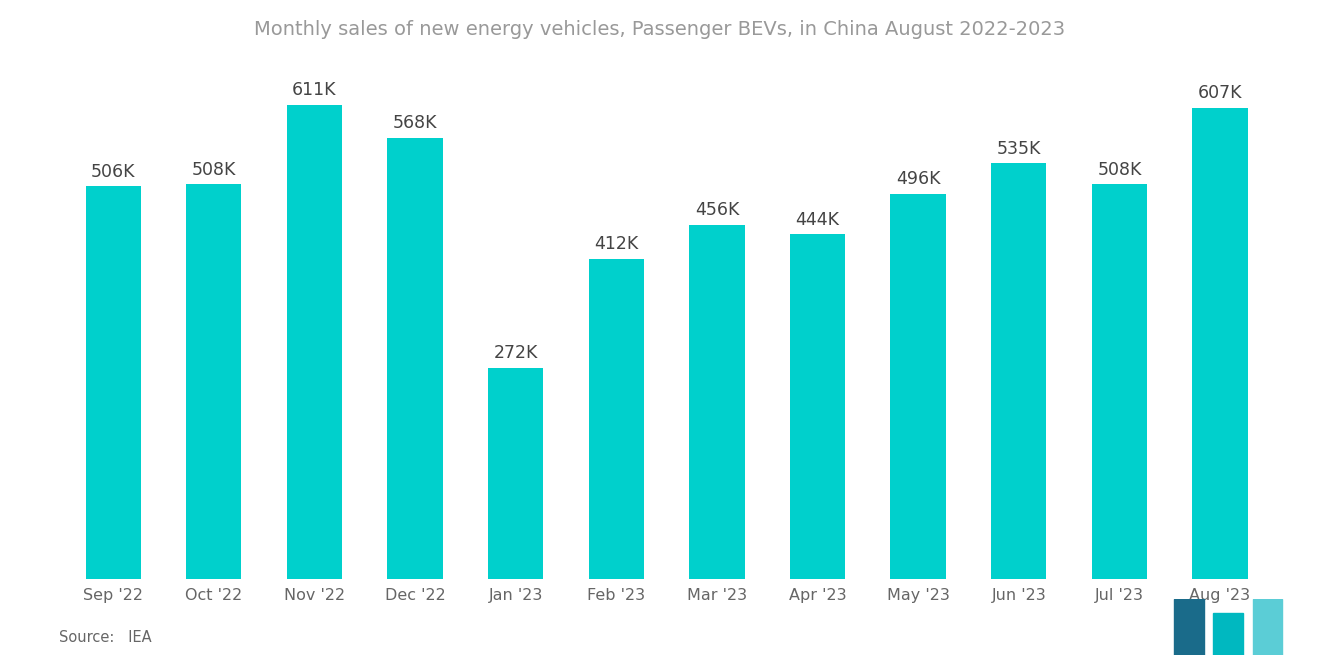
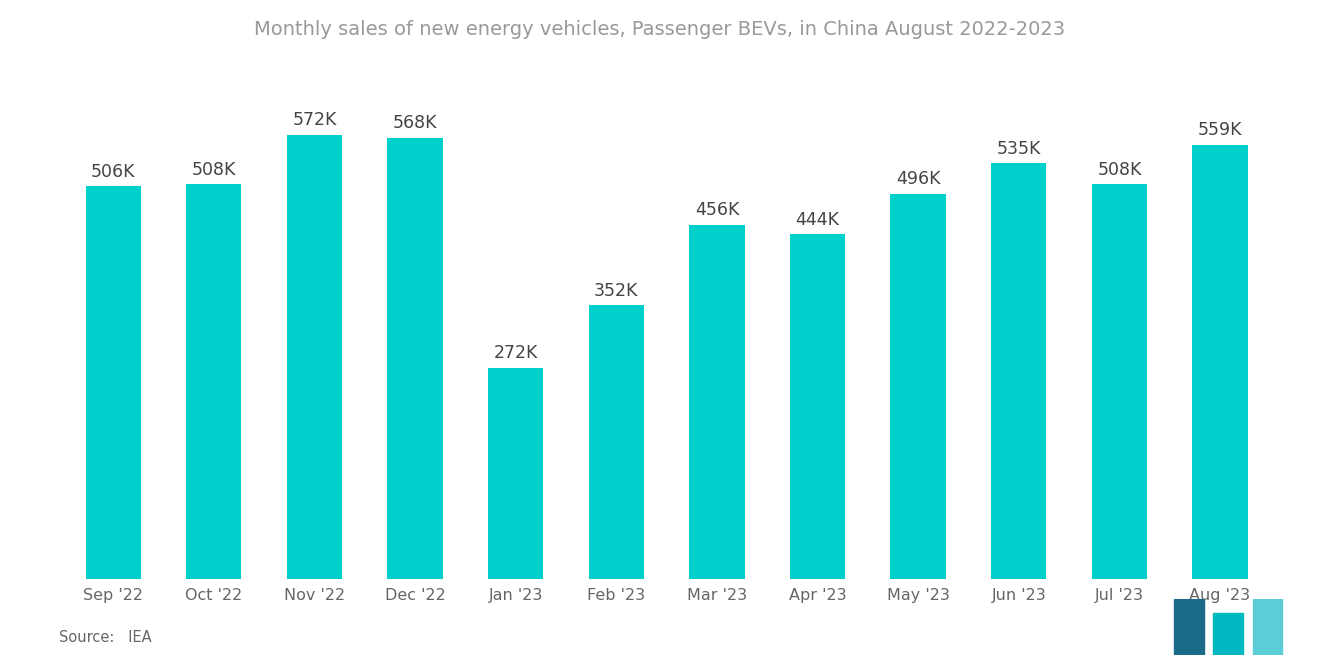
Nov '22: 611K -> 572K
Feb '23: 412K -> 352K
Aug '23: 607K -> 559K
